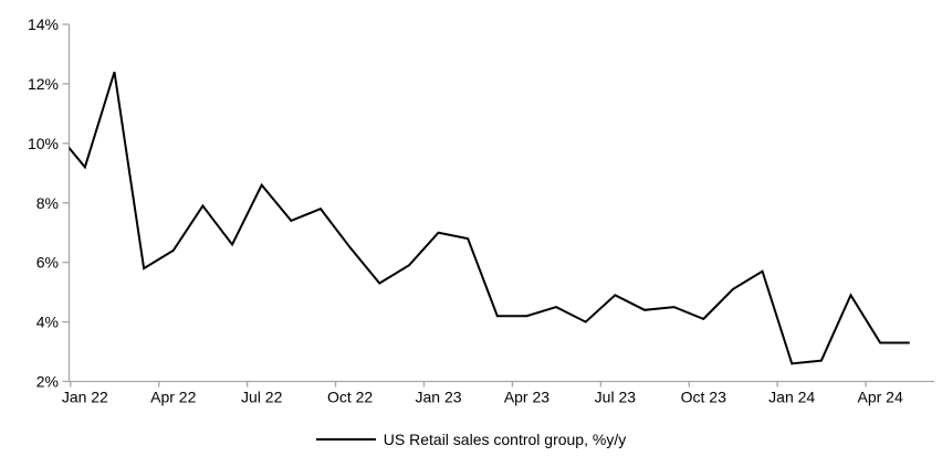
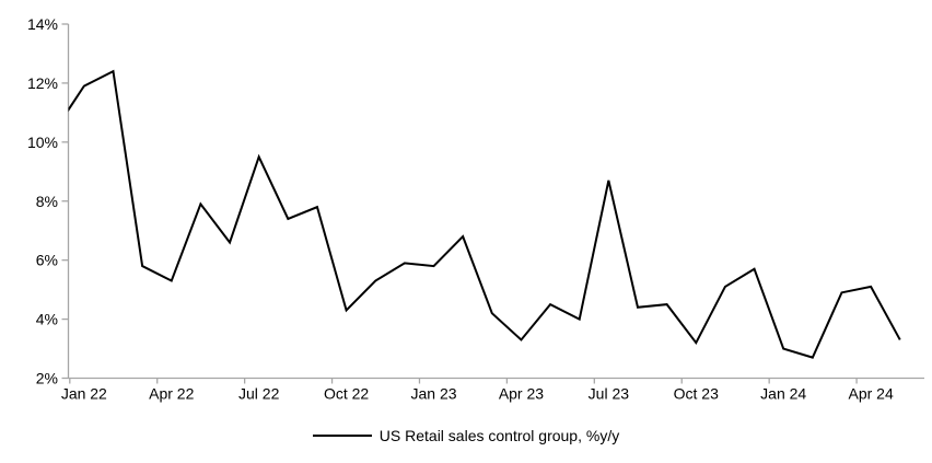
Jan 22: 9.2% -> 11.9%
Apr 22: 6.4% -> 5.3%
Jul 22: 8.6% -> 9.5%
Oct 22: 6.5% -> 4.3%
Jan 23: 7.0% -> 5.8%
Apr 23: 4.2% -> 3.3%
Jul 23: 4.9% -> 8.7%
Oct 23: 4.1% -> 3.2%
Jan 24: 2.6% -> 3.0%
Apr 24: 3.3% -> 5.1%
